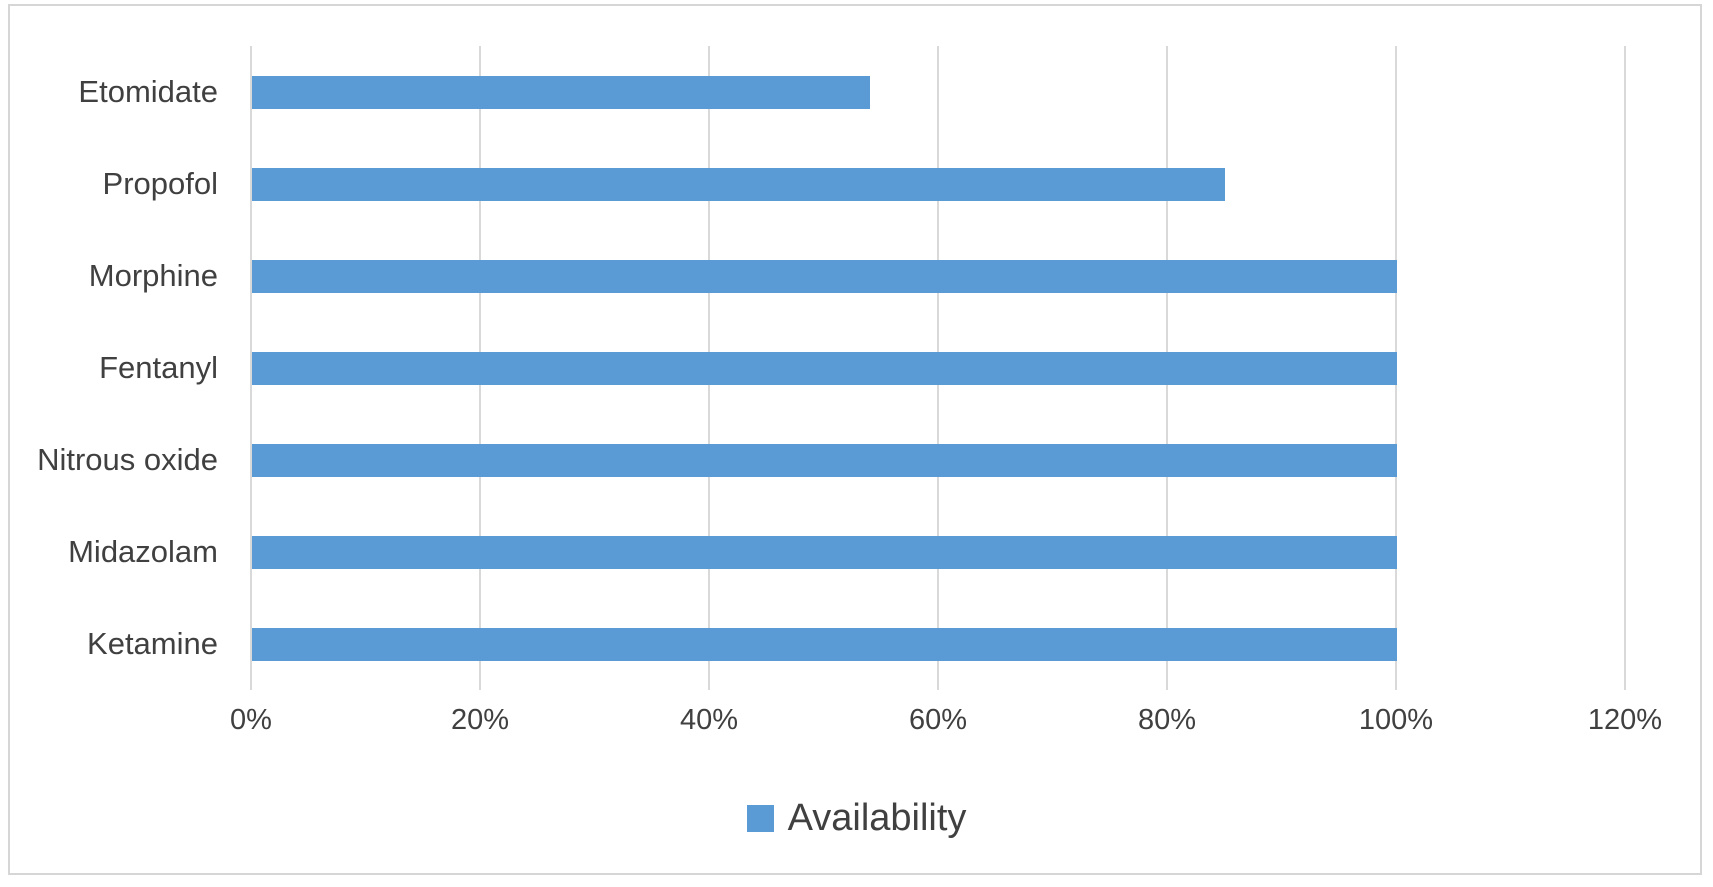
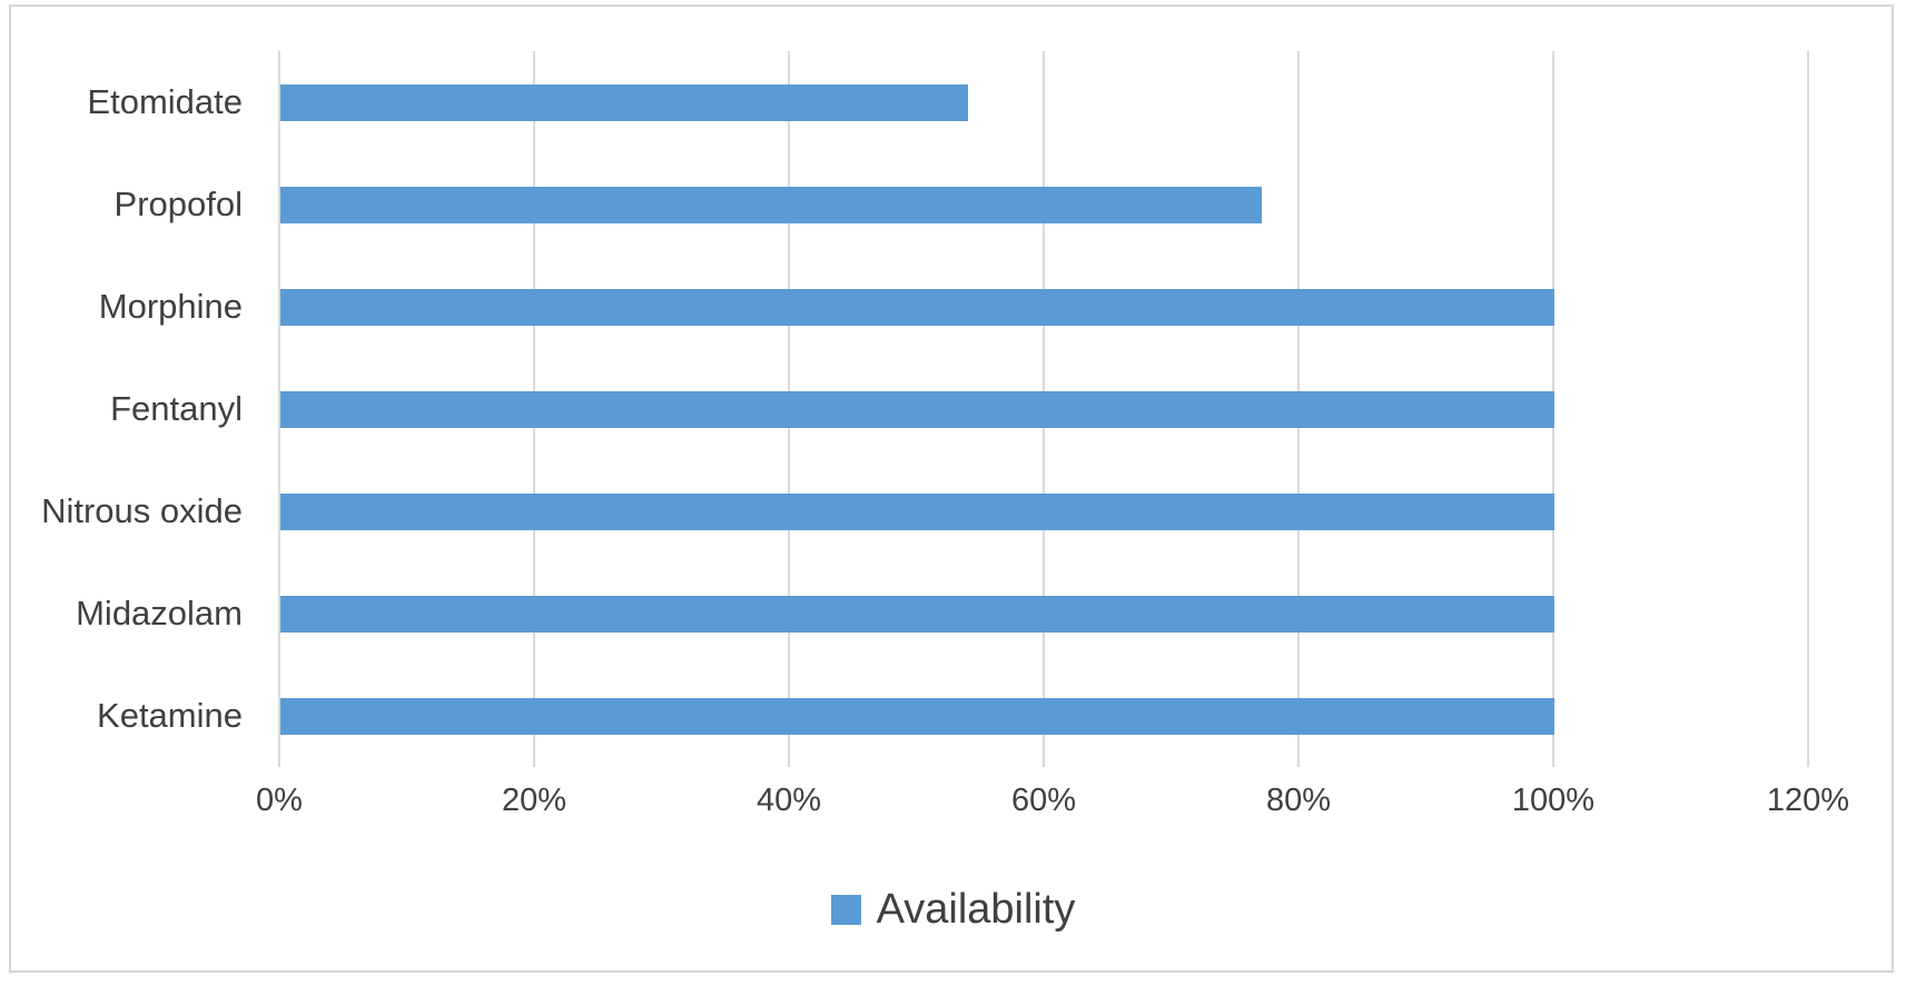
Propofol: 85% -> 77%
